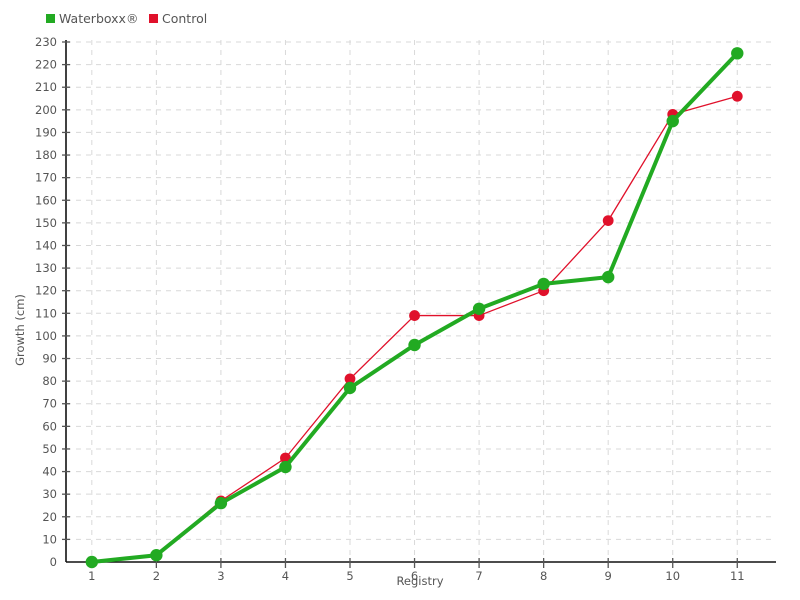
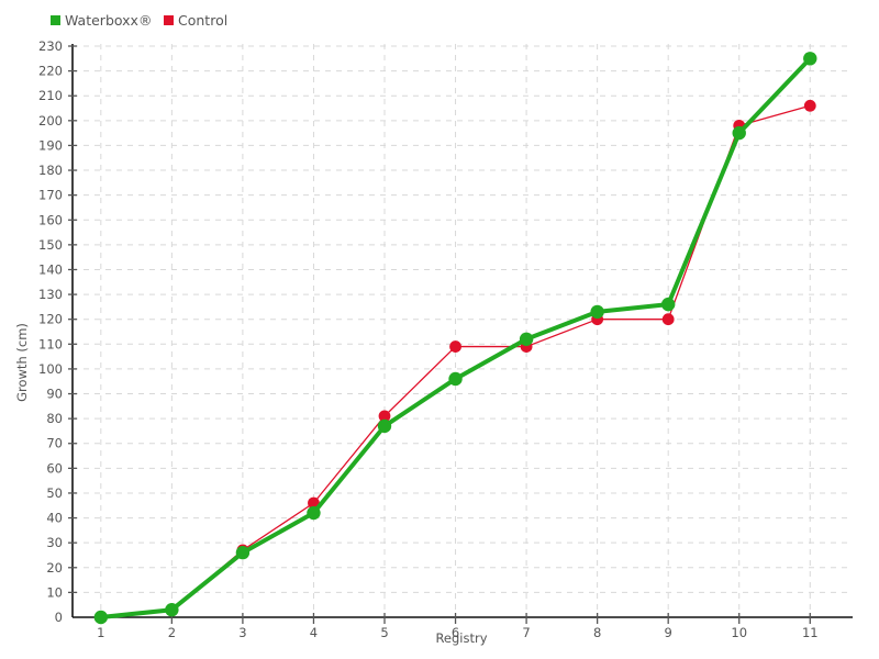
Control/9: 151 -> 120
